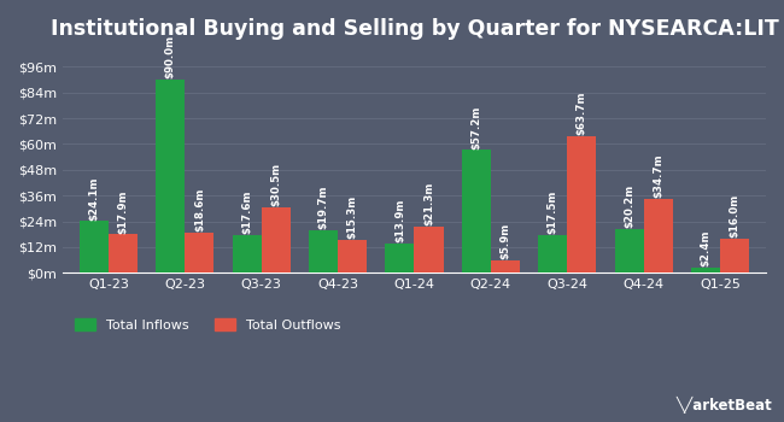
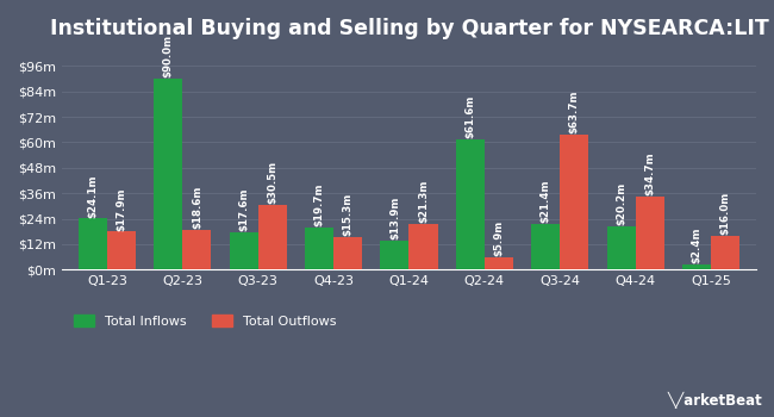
Total Inflows/Q2-24: $57.2m -> $61.6m
Total Inflows/Q3-24: $17.5m -> $21.4m
